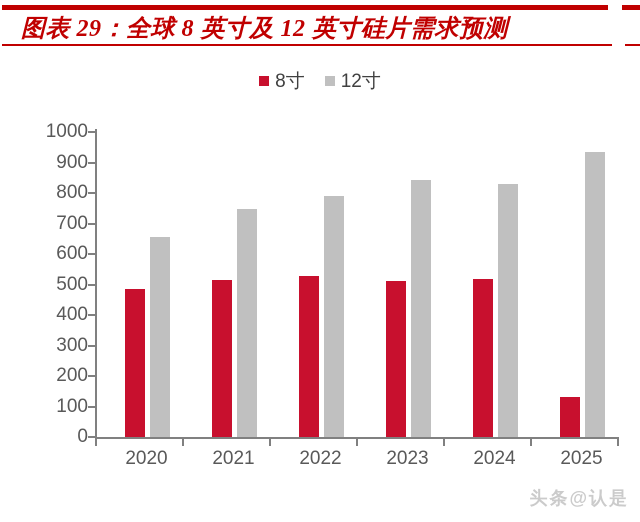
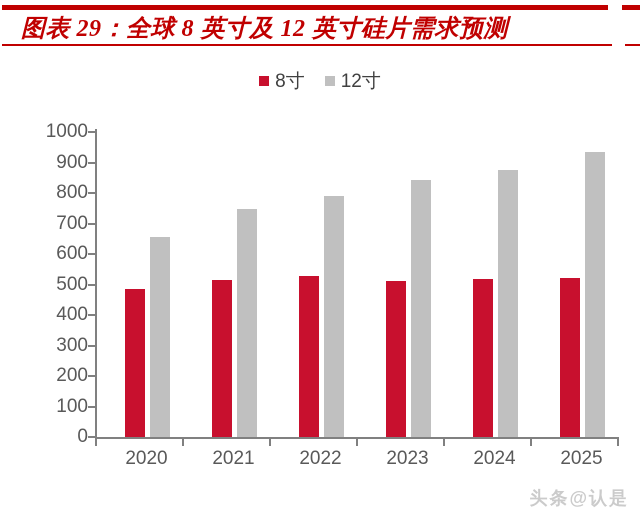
12寸/2024: 830 -> 880
8寸/2025: 130 -> 520
